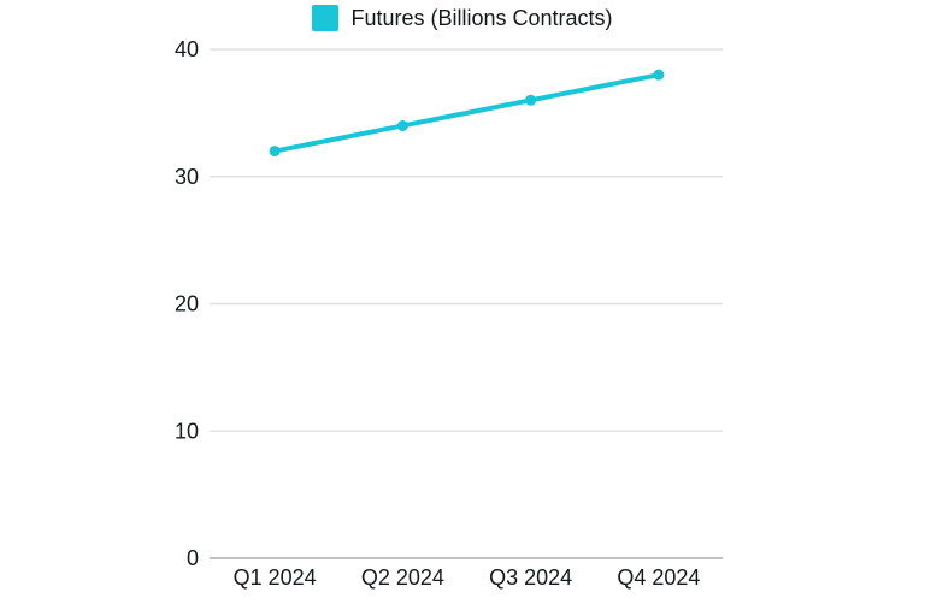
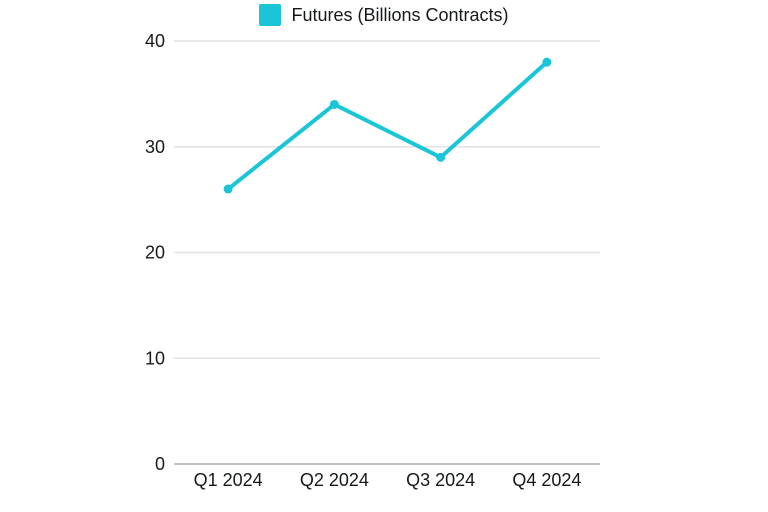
Q1 2024: 32 -> 26
Q3 2024: 36 -> 29
